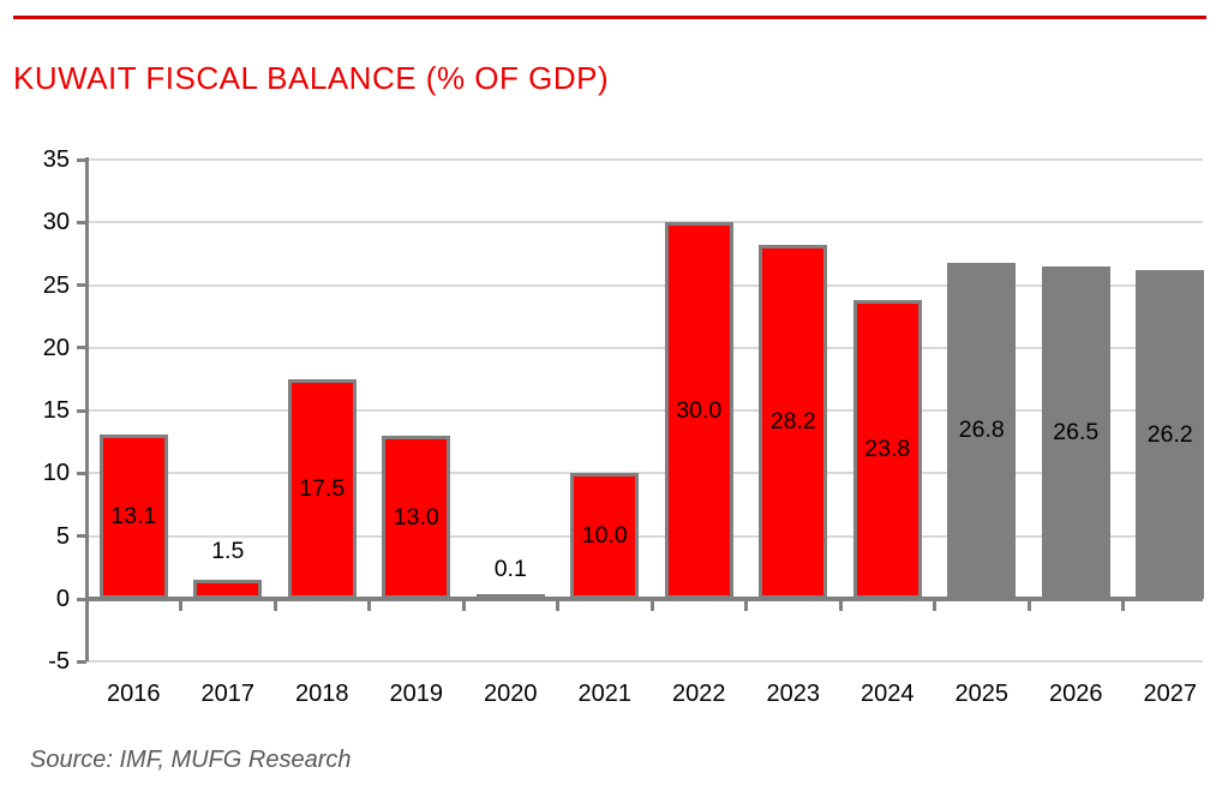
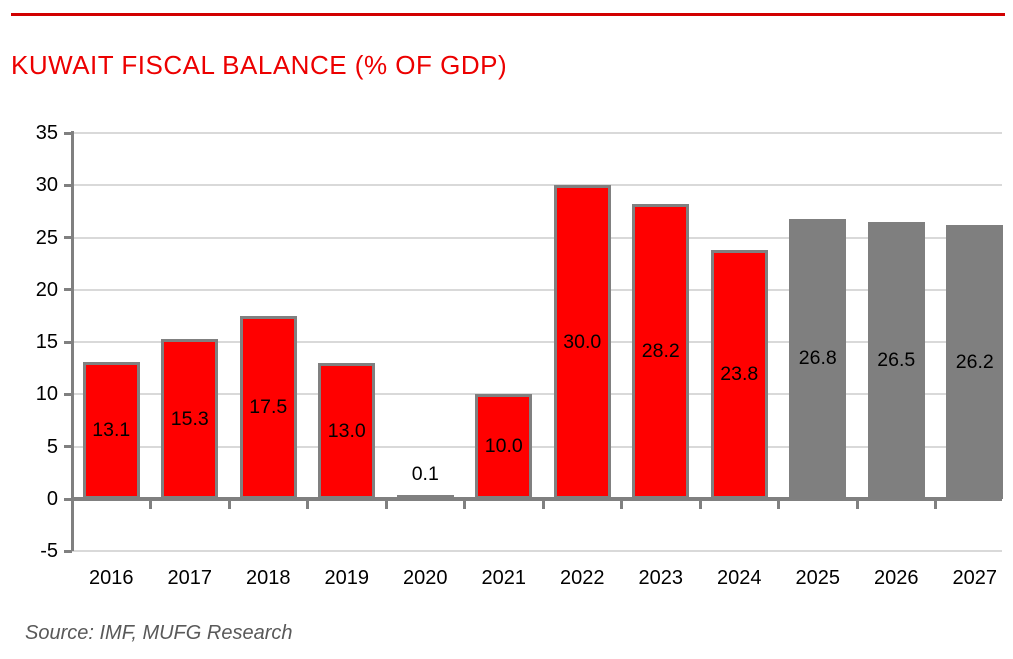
2017: 1.5 -> 15.3
